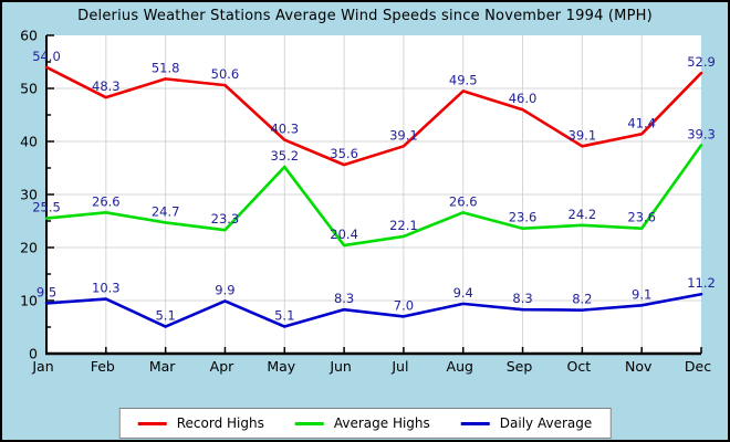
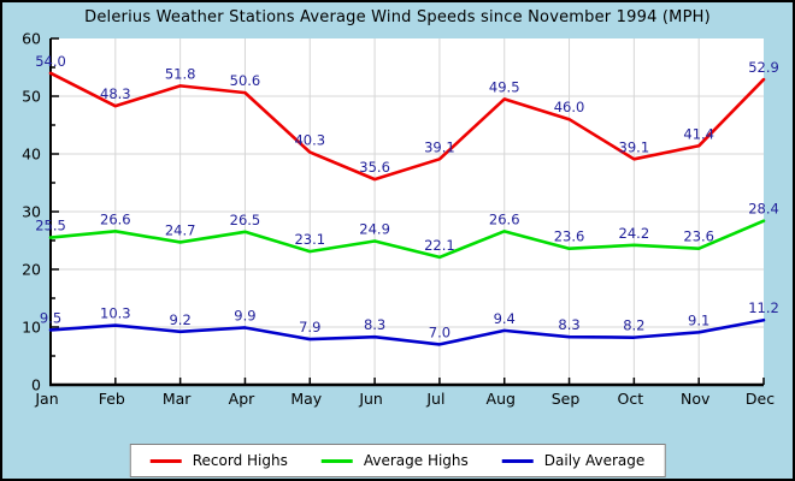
Daily Average/Mar: 5.1 -> 9.2
Average Highs/Apr: 23.3 -> 26.5
Average Highs/May: 35.2 -> 23.1
Daily Average/May: 5.1 -> 7.9
Average Highs/Jun: 20.4 -> 24.9
Average Highs/Dec: 39.3 -> 28.4
